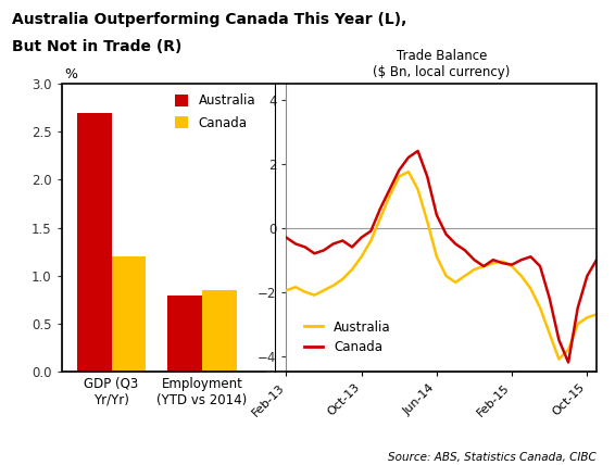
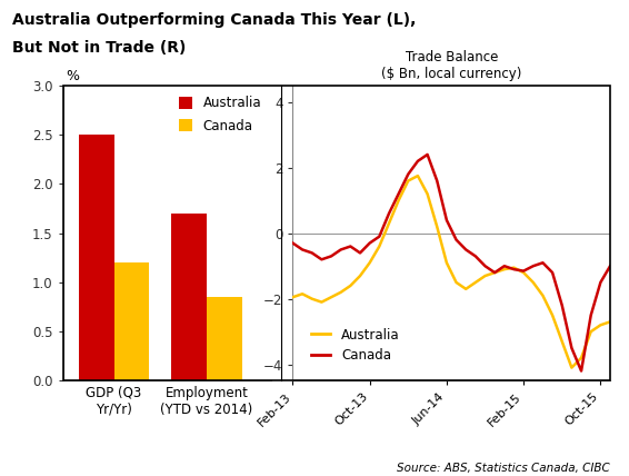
Australia/GDP (Q3 Yr/Yr): 2.7 -> 2.5
Australia/Employment (YTD vs 2014): 0.8 -> 1.7
